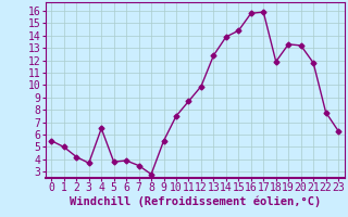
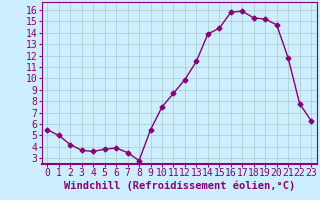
4: 6.5 -> 3.6
13: 12.4 -> 11.5
18: 11.9 -> 15.3
19: 13.3 -> 15.2
20: 13.2 -> 14.7
